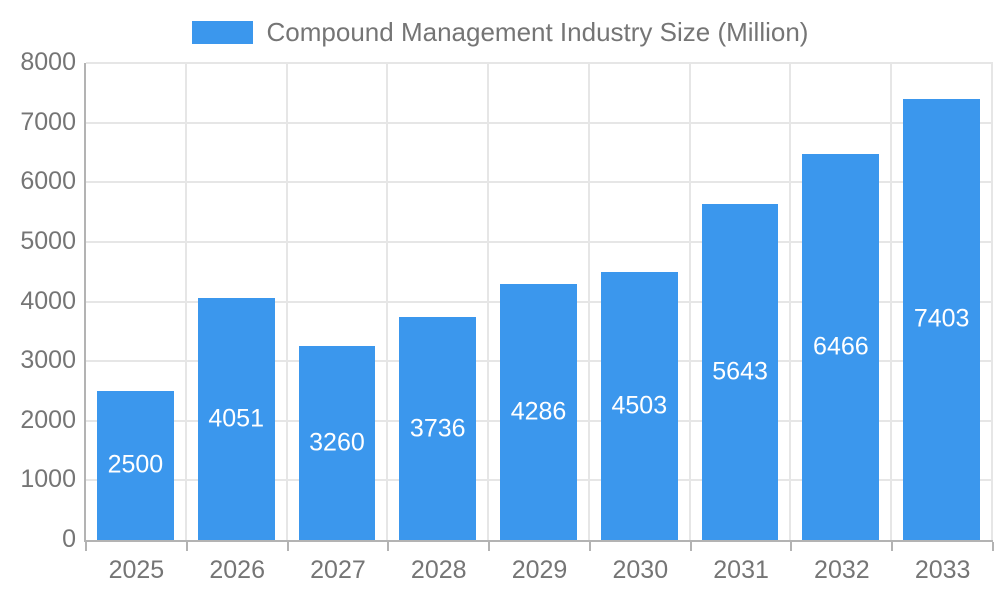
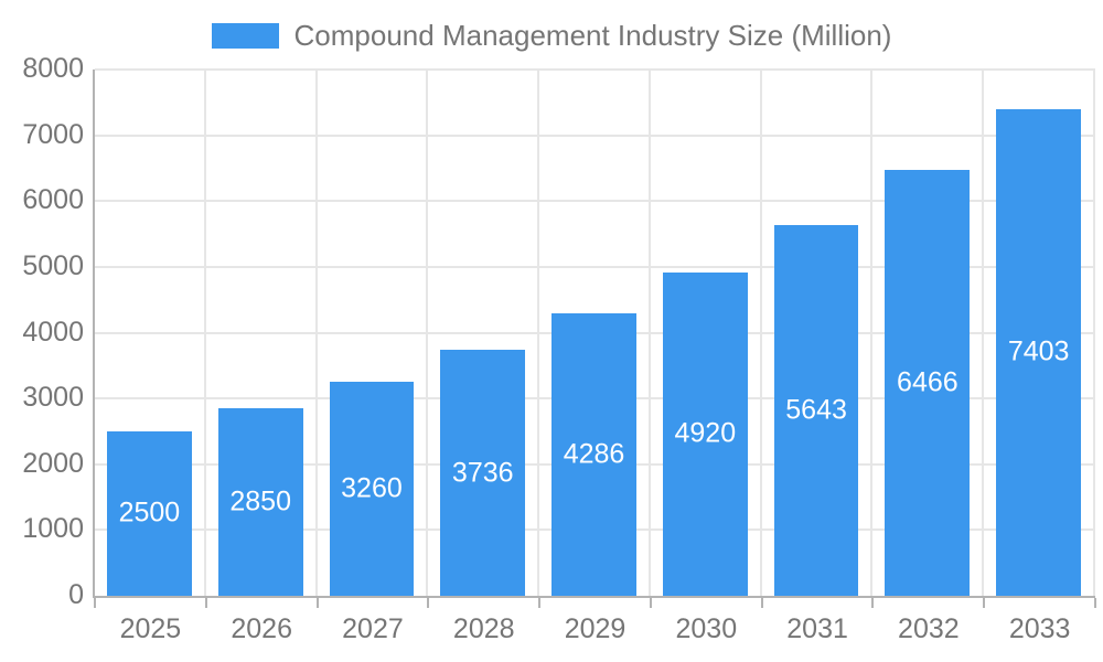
2026: 4051 -> 2850
2030: 4503 -> 4920
